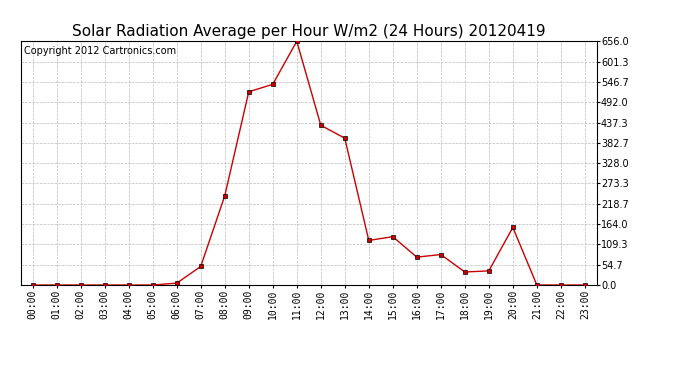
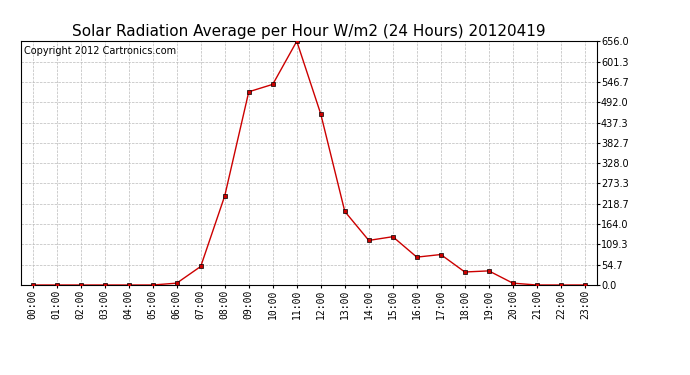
12:00: 430 -> 460
13:00: 395 -> 198
20:00: 155 -> 5
